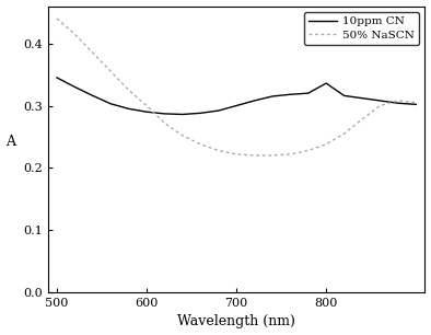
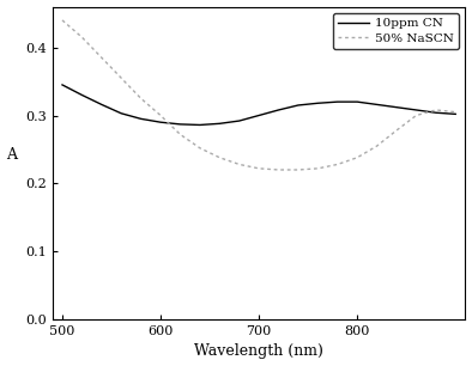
10ppm CN/800: 0.336 -> 0.320
